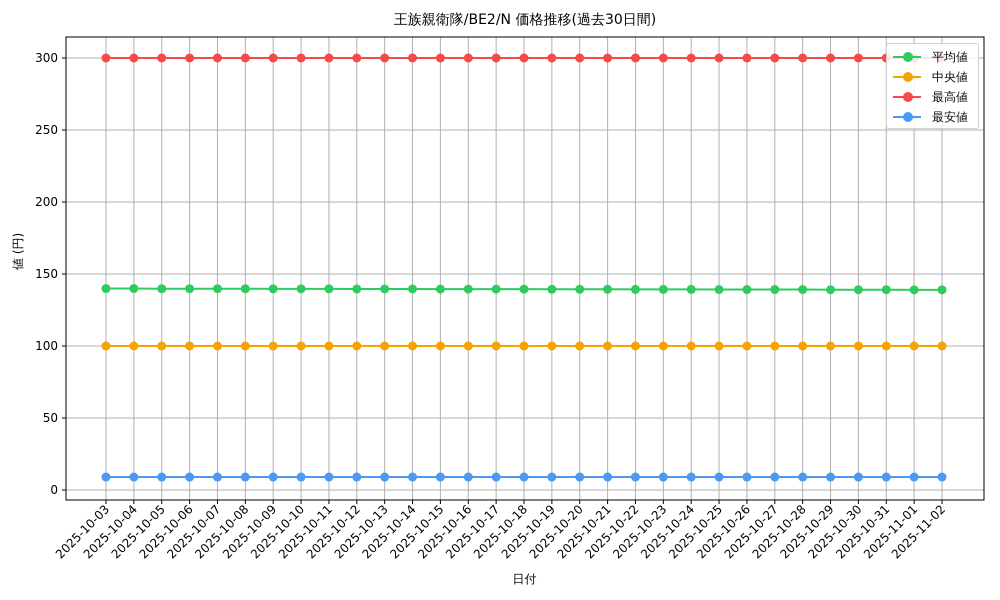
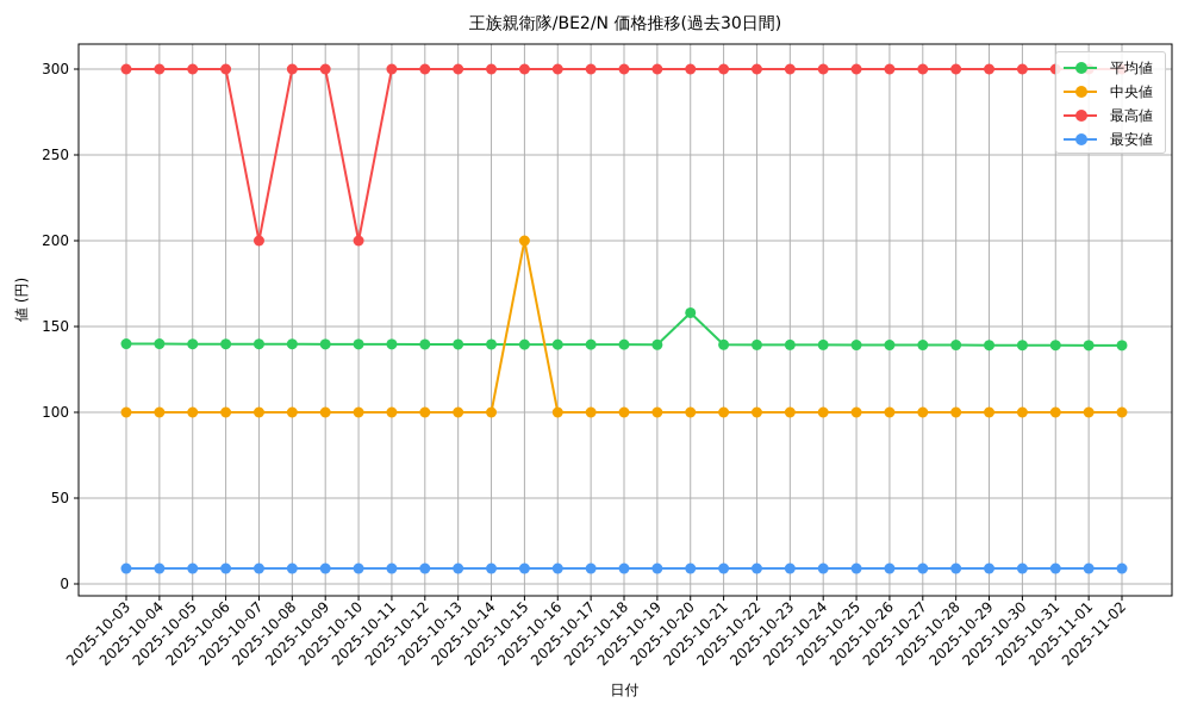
最高値/2025-10-07: 300 -> 200
最高値/2025-10-10: 300 -> 200
中央値/2025-10-15: 100 -> 200
平均値/2025-10-20: 139 -> 158
